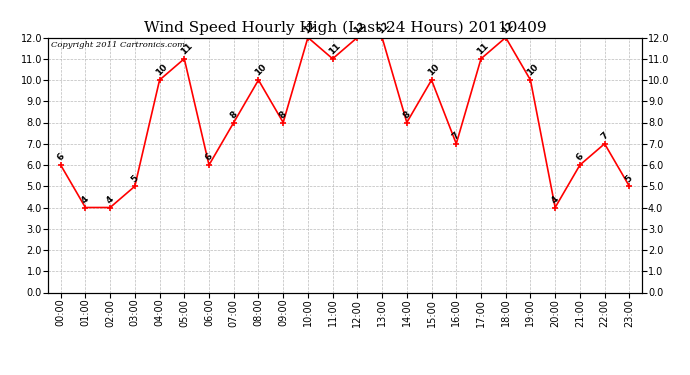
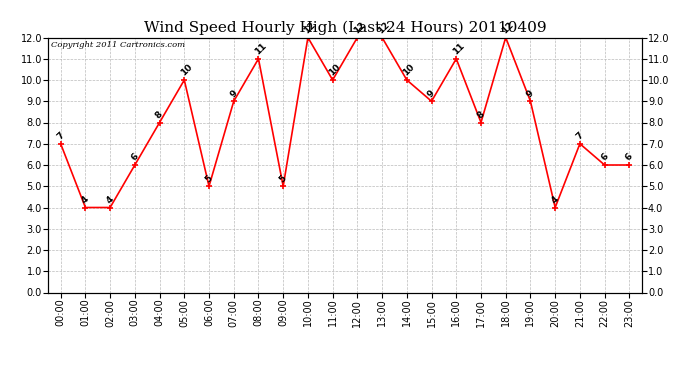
00:00: 6 -> 7
03:00: 5 -> 6
04:00: 10 -> 8
05:00: 11 -> 10
06:00: 6 -> 5
07:00: 8 -> 9
08:00: 10 -> 11
09:00: 8 -> 5
11:00: 11 -> 10
14:00: 8 -> 10
15:00: 10 -> 9
16:00: 7 -> 11
17:00: 11 -> 8
19:00: 10 -> 9
21:00: 6 -> 7
22:00: 7 -> 6
23:00: 5 -> 6
